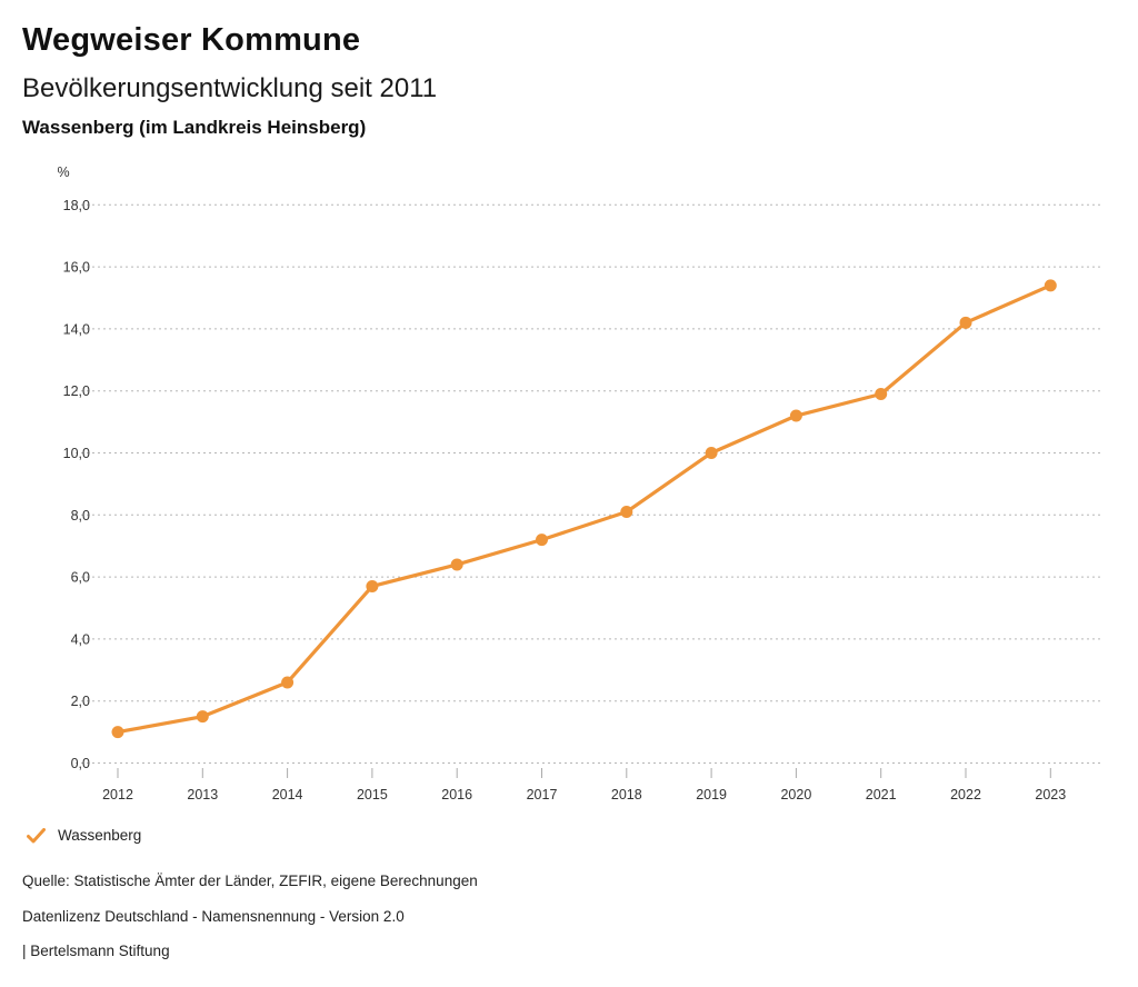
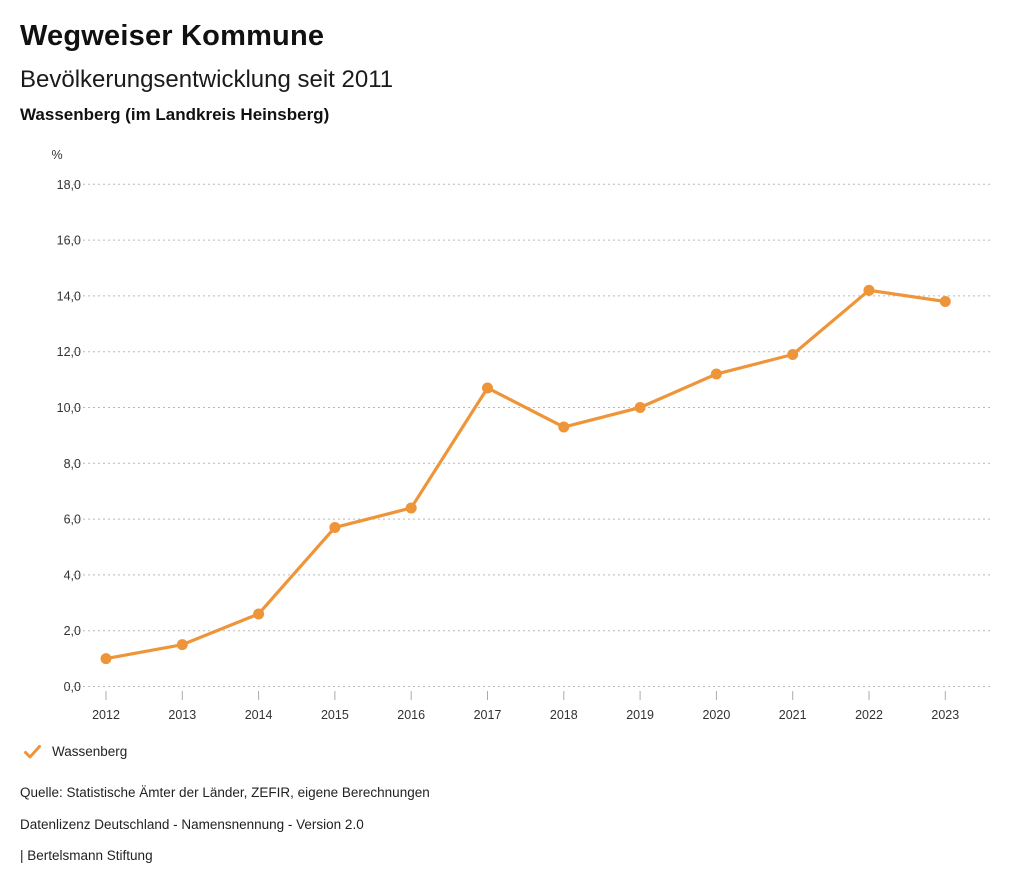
2017: 7,2 -> 10,7
2018: 8,1 -> 9,3
2023: 15,4 -> 13,8
